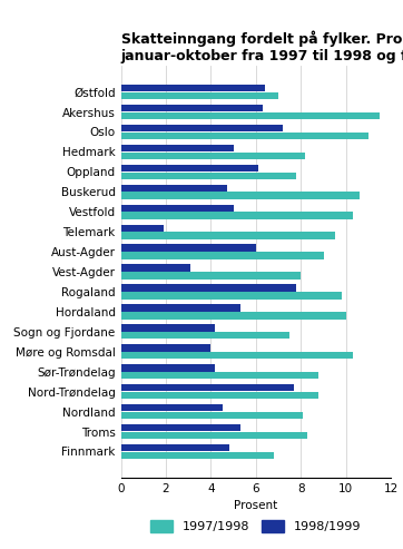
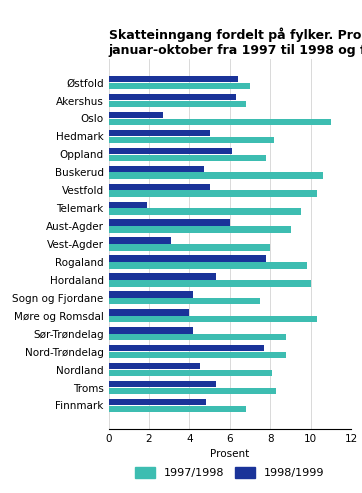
1997/1998/Akershus: 11.5 -> 6.8
1998/1999/Oslo: 7.2 -> 2.7
